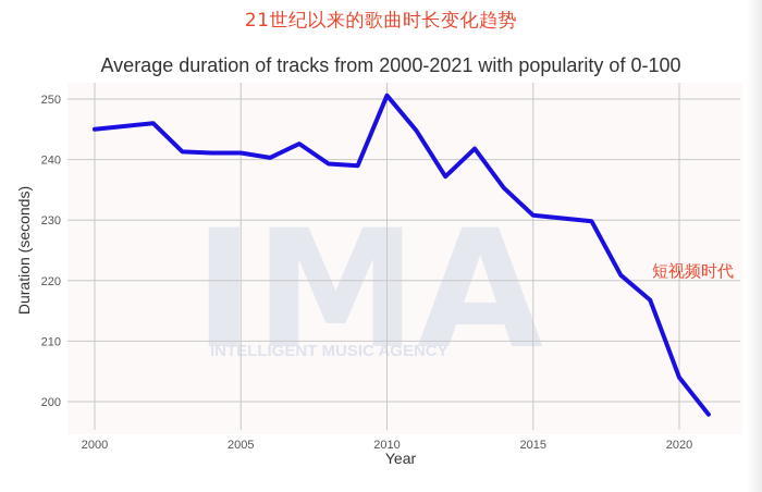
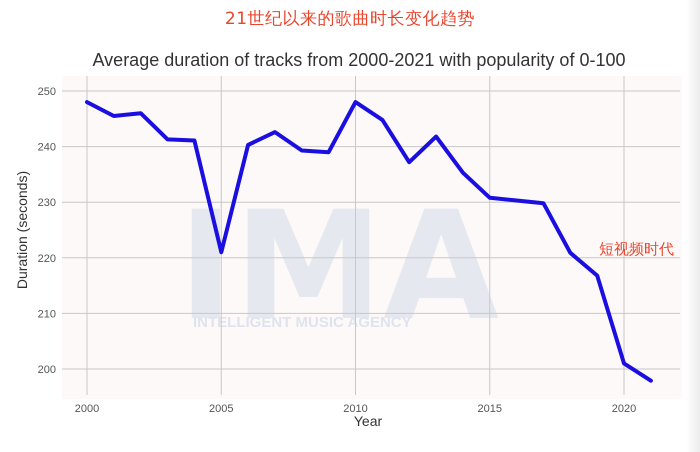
2000: 245 -> 248
2005: 241 -> 221
2010: 251 -> 248
2020: 204 -> 201
